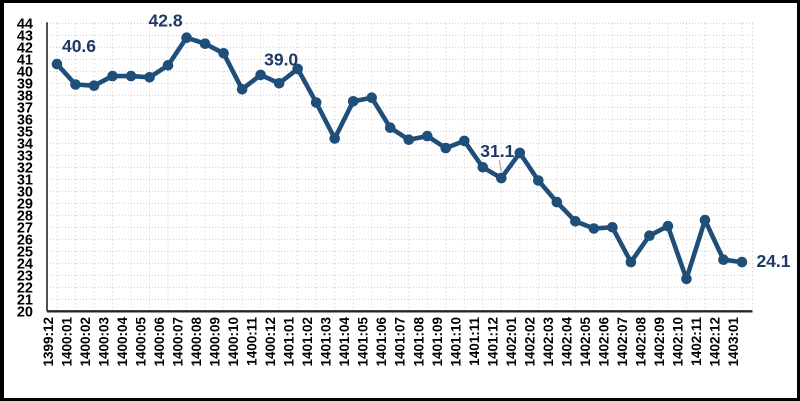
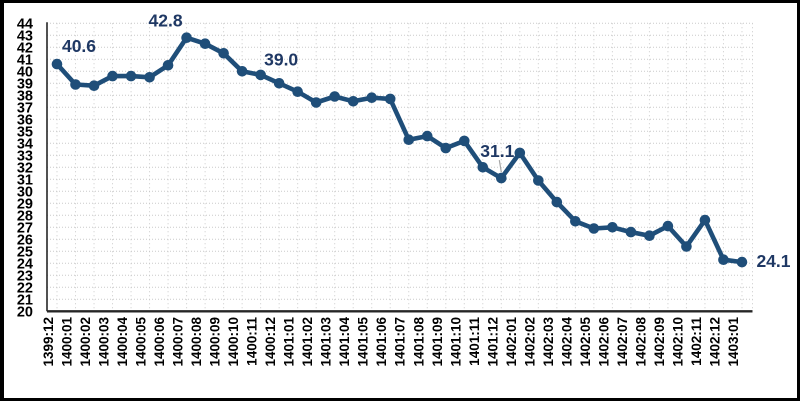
1400:10: 38.5 -> 40.0
1401:01: 40.2 -> 38.3
1401:03: 34.4 -> 37.9
1401:06: 35.3 -> 37.7
1402:07: 24.1 -> 26.6
1402:10: 22.7 -> 25.4
